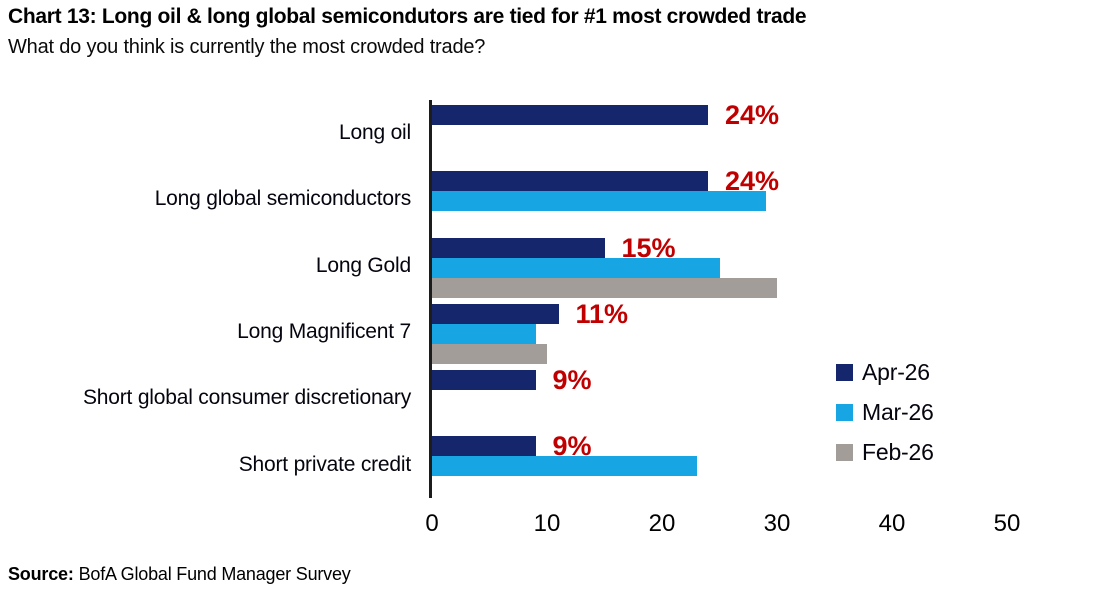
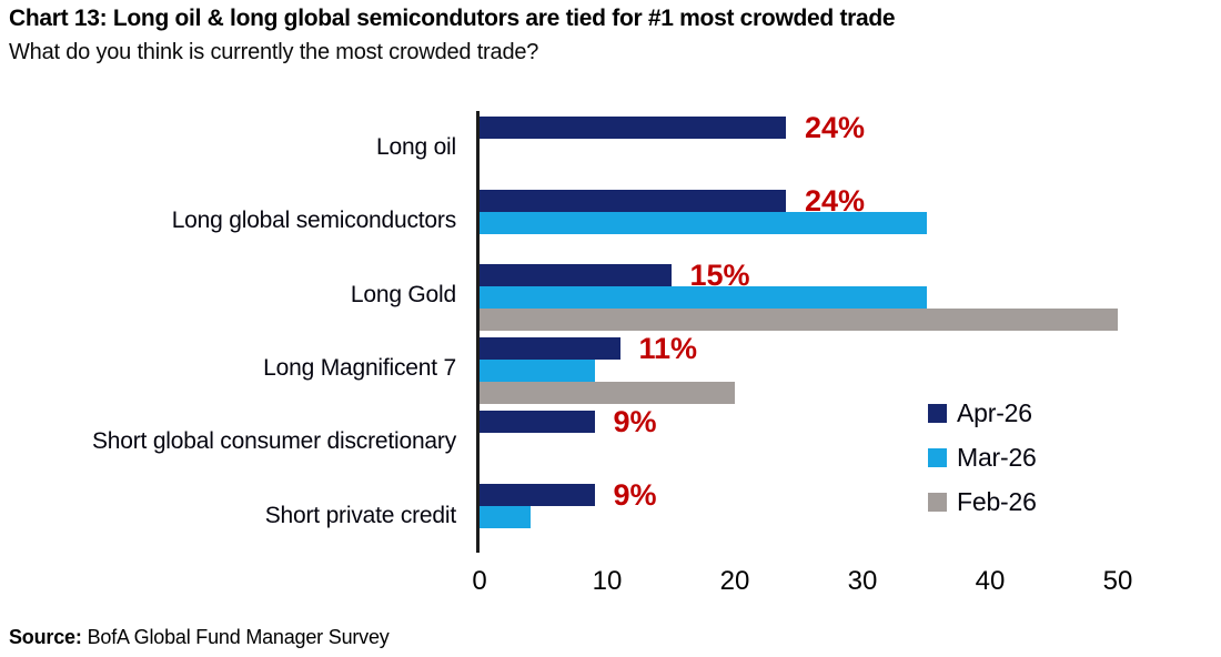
Mar-26/Long global semiconductors: 29 -> 35
Mar-26/Long Gold: 25 -> 35
Feb-26/Long Gold: 30 -> 50
Feb-26/Long Magnificent 7: 10 -> 20
Mar-26/Short private credit: 23 -> 4
